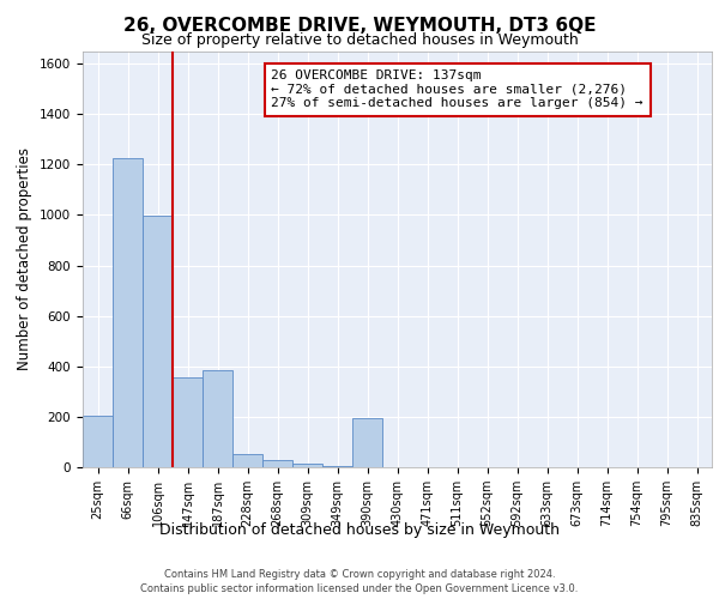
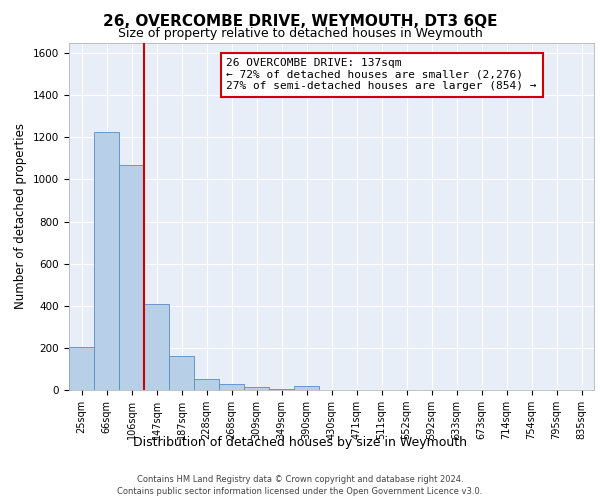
106sqm: 995 -> 1068
147sqm: 355 -> 410
187sqm: 385 -> 160
390sqm: 195 -> 20
